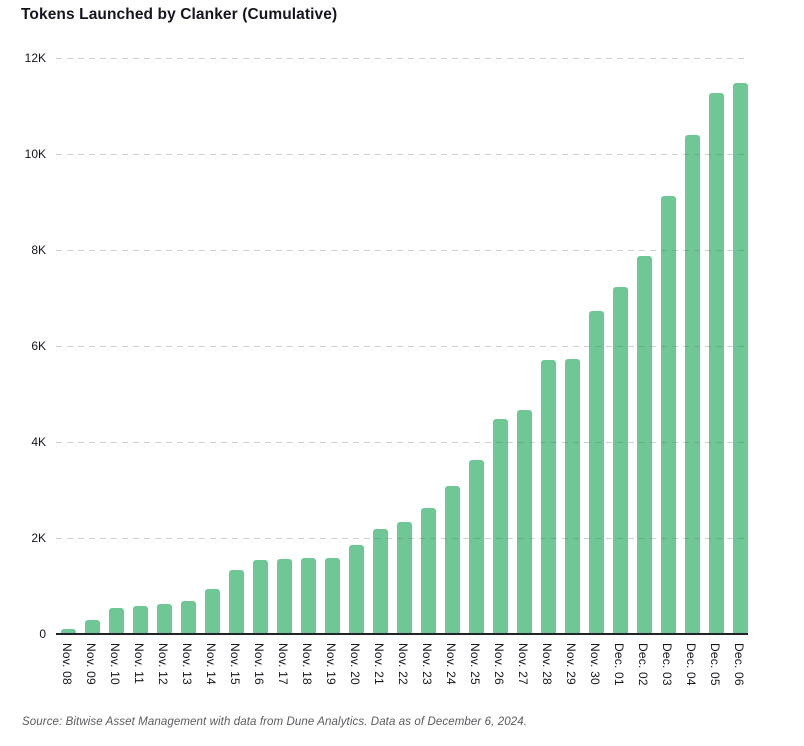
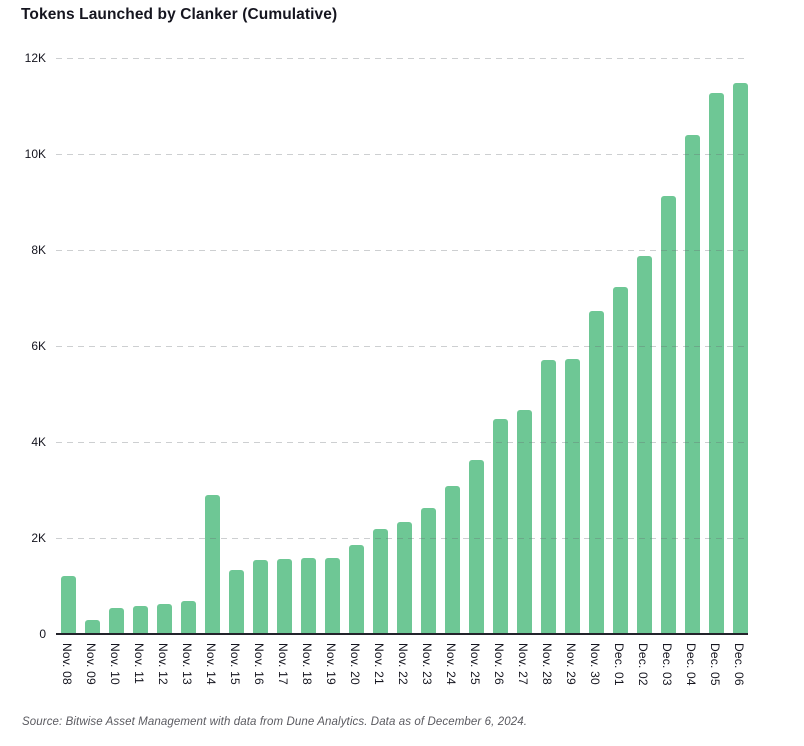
Nov. 08: 0.1K -> 1.2K
Nov. 14: 0.9K -> 2.9K
